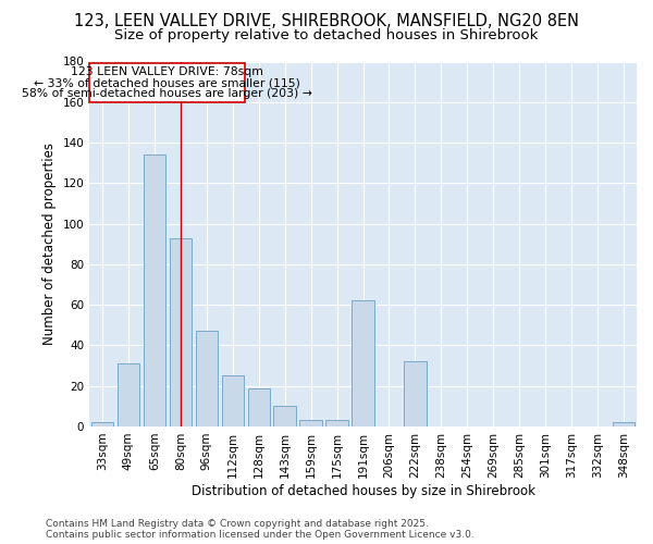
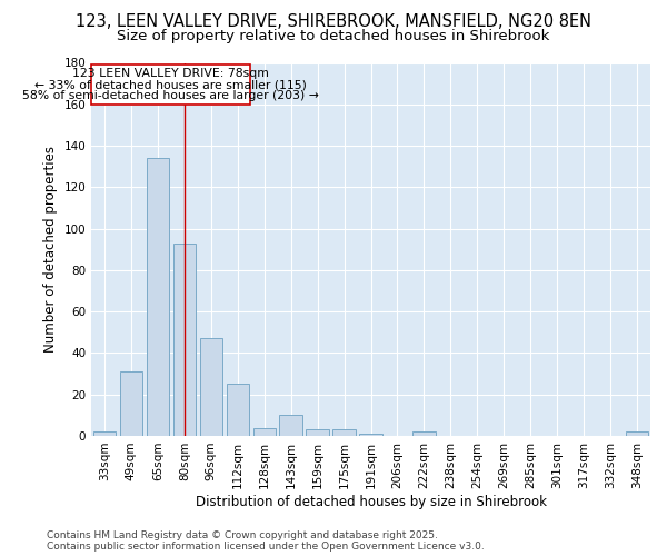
128sqm: 19 -> 4
191sqm: 62 -> 1
222sqm: 32 -> 2
